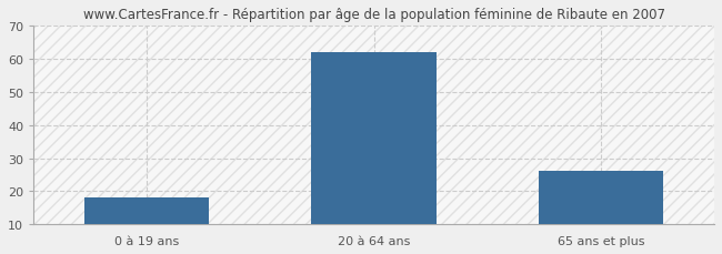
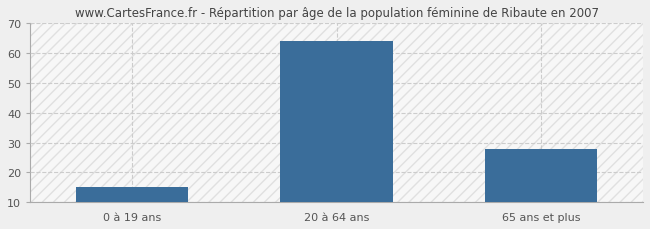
0 à 19 ans: 18 -> 15
20 à 64 ans: 62 -> 64
65 ans et plus: 26 -> 28
